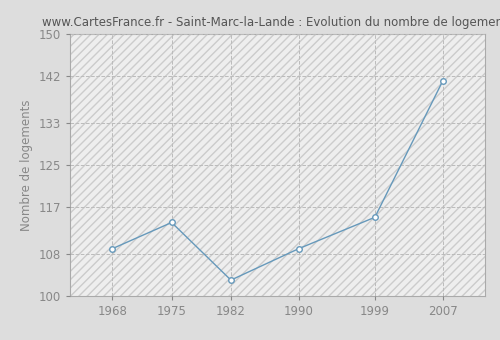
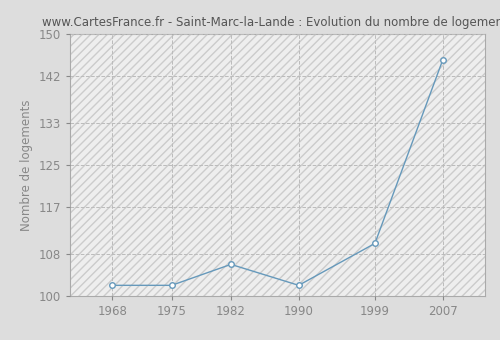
1968: 109 -> 102
1975: 114 -> 102
1982: 103 -> 106
1990: 109 -> 102
1999: 115 -> 110
2007: 141 -> 145
